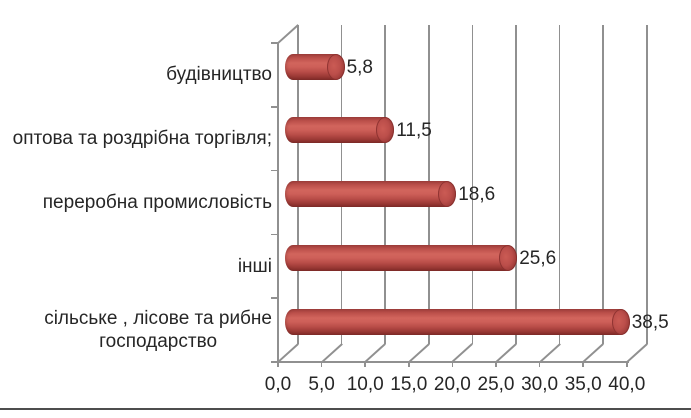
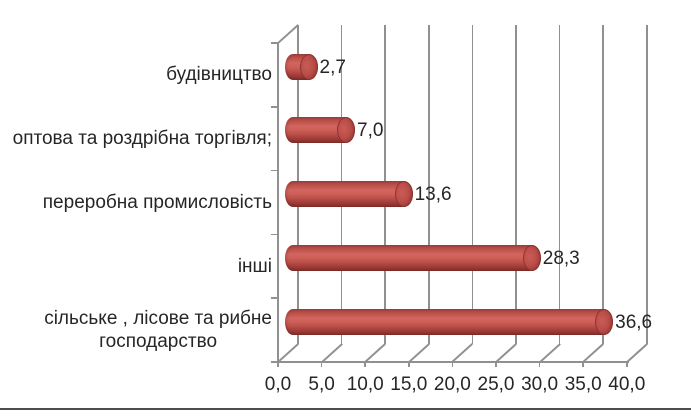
будівництво: 5,8 -> 2,7
оптова та роздрібна торгівля;: 11,5 -> 7,0
переробна промисловість: 18,6 -> 13,6
інші: 25,6 -> 28,3
сільське , лісове та рибне господарство: 38,5 -> 36,6
